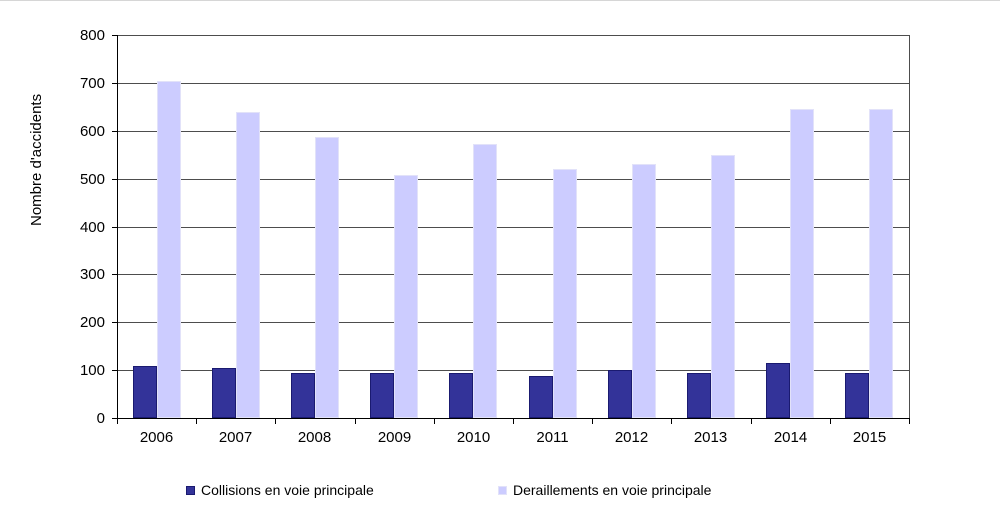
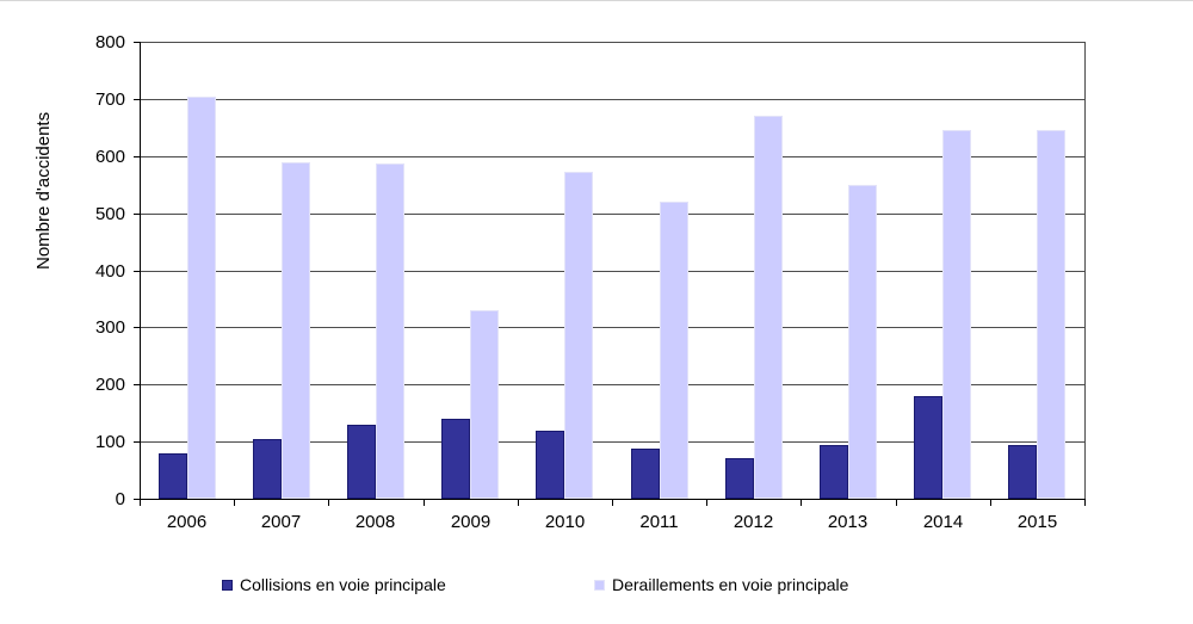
Collisions en voie principale/2006: 110 -> 80
Deraillements en voie principale/2007: 640 -> 590
Collisions en voie principale/2008: 90 -> 130
Collisions en voie principale/2009: 100 -> 140
Deraillements en voie principale/2009: 510 -> 330
Collisions en voie principale/2010: 100 -> 120
Collisions en voie principale/2012: 100 -> 70
Deraillements en voie principale/2012: 530 -> 670
Collisions en voie principale/2014: 110 -> 180
